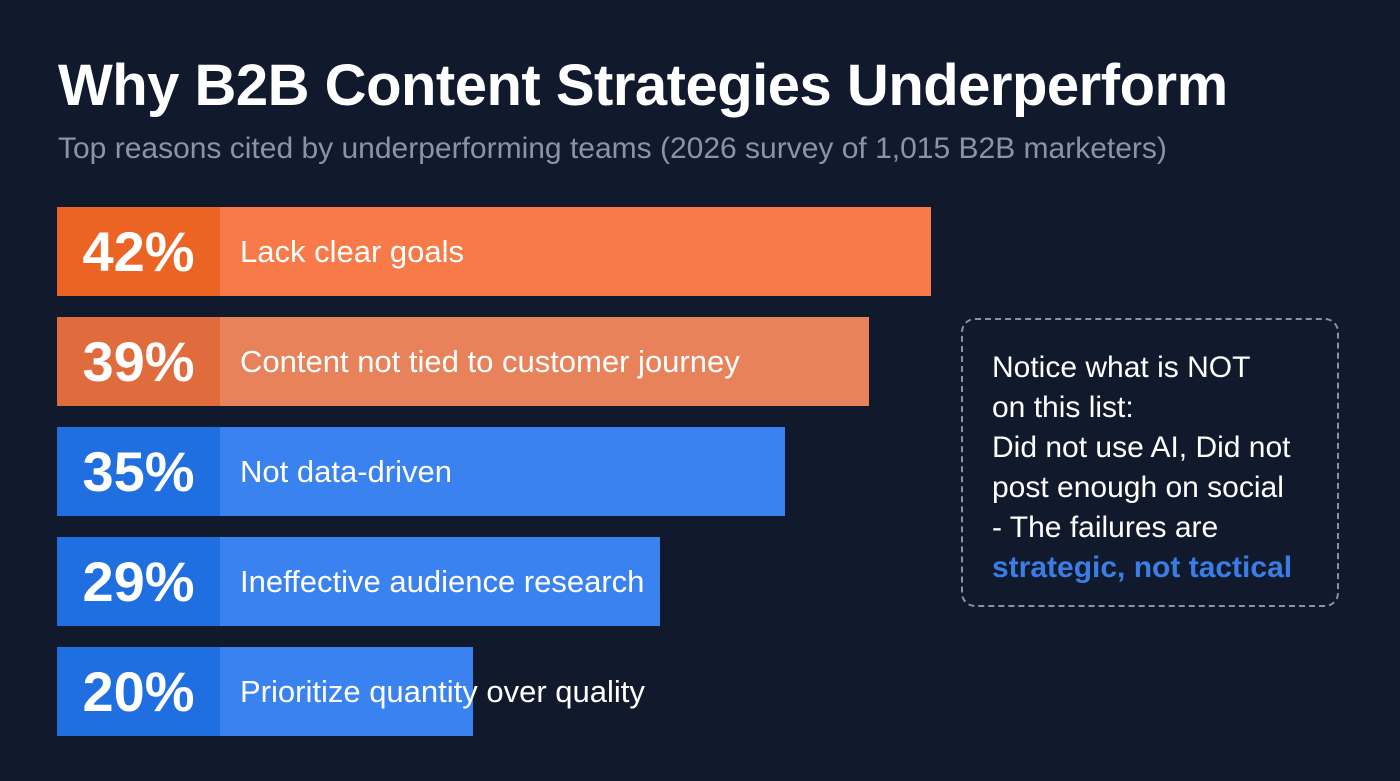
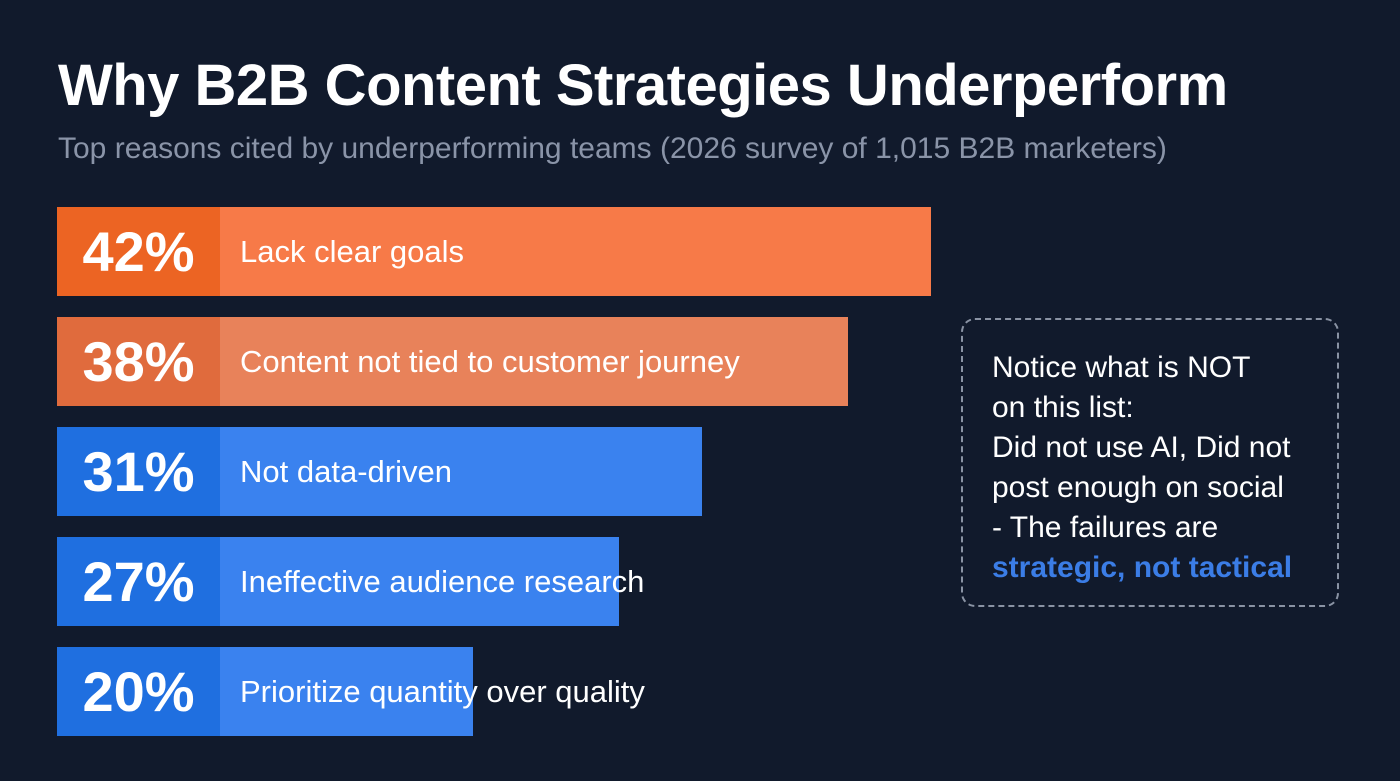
Content not tied to customer journey: 39% -> 38%
Not data-driven: 35% -> 31%
Ineffective audience research: 29% -> 27%
